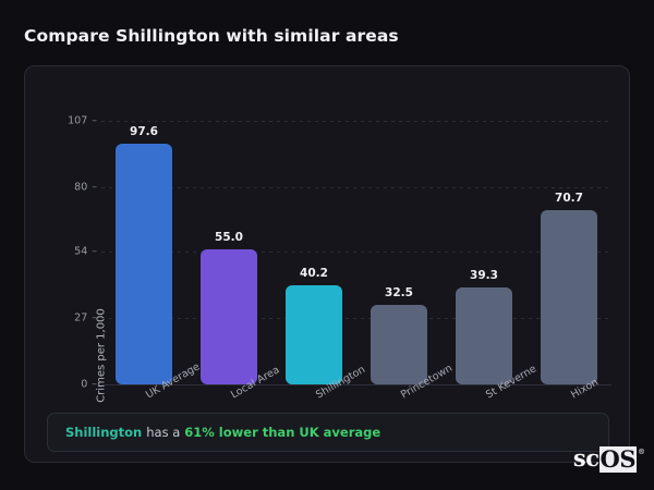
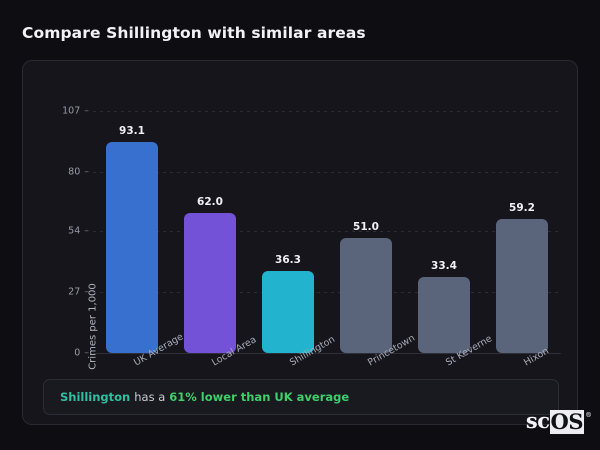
UK Average: 97.6 -> 93.1
Local Area: 55.0 -> 62.0
Shillington: 40.2 -> 36.3
Princetown: 32.5 -> 51.0
St Keverne: 39.3 -> 33.4
Hixon: 70.7 -> 59.2
